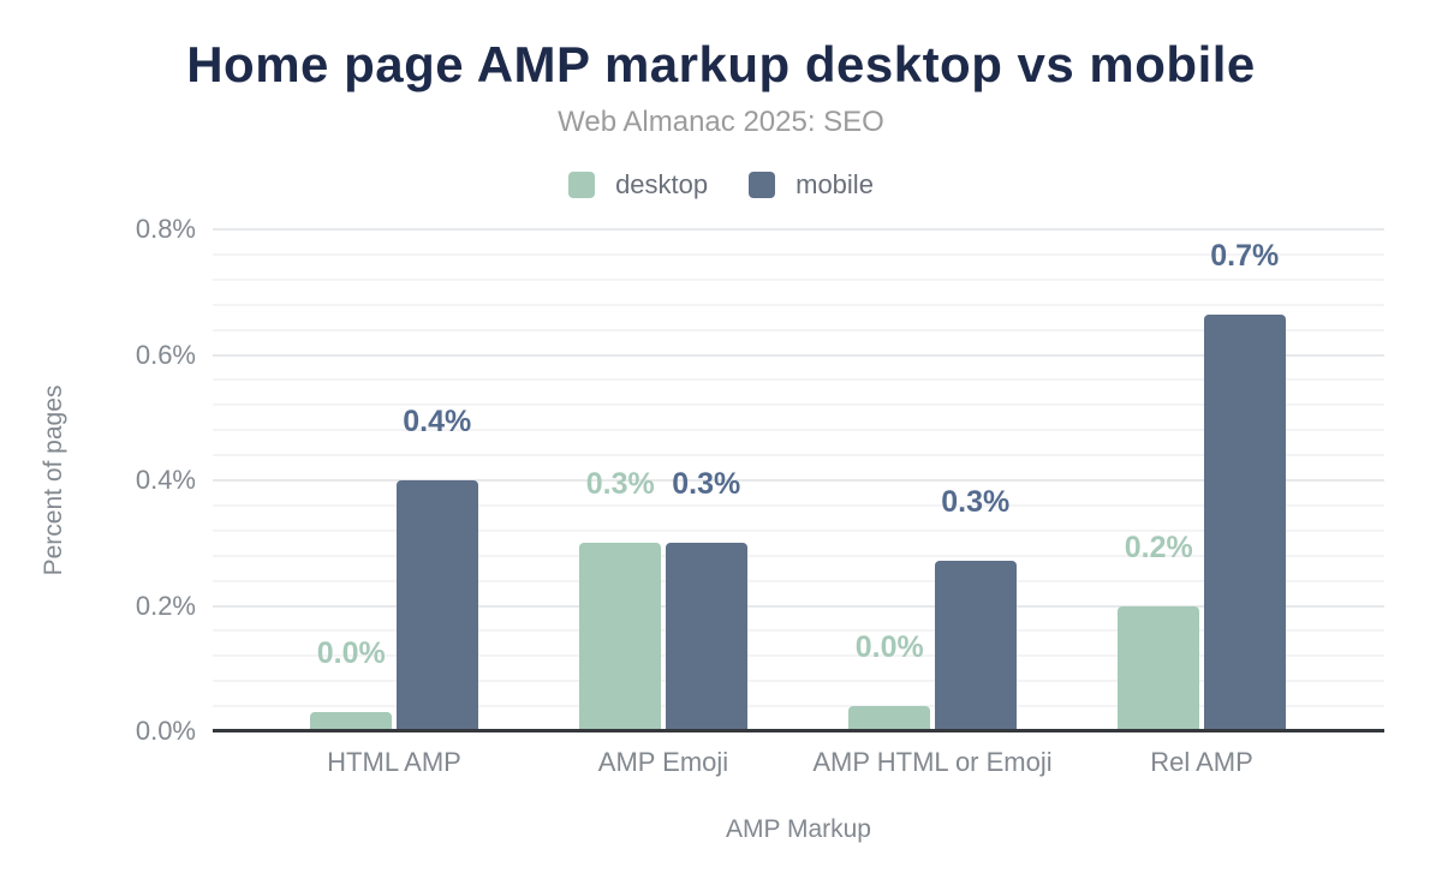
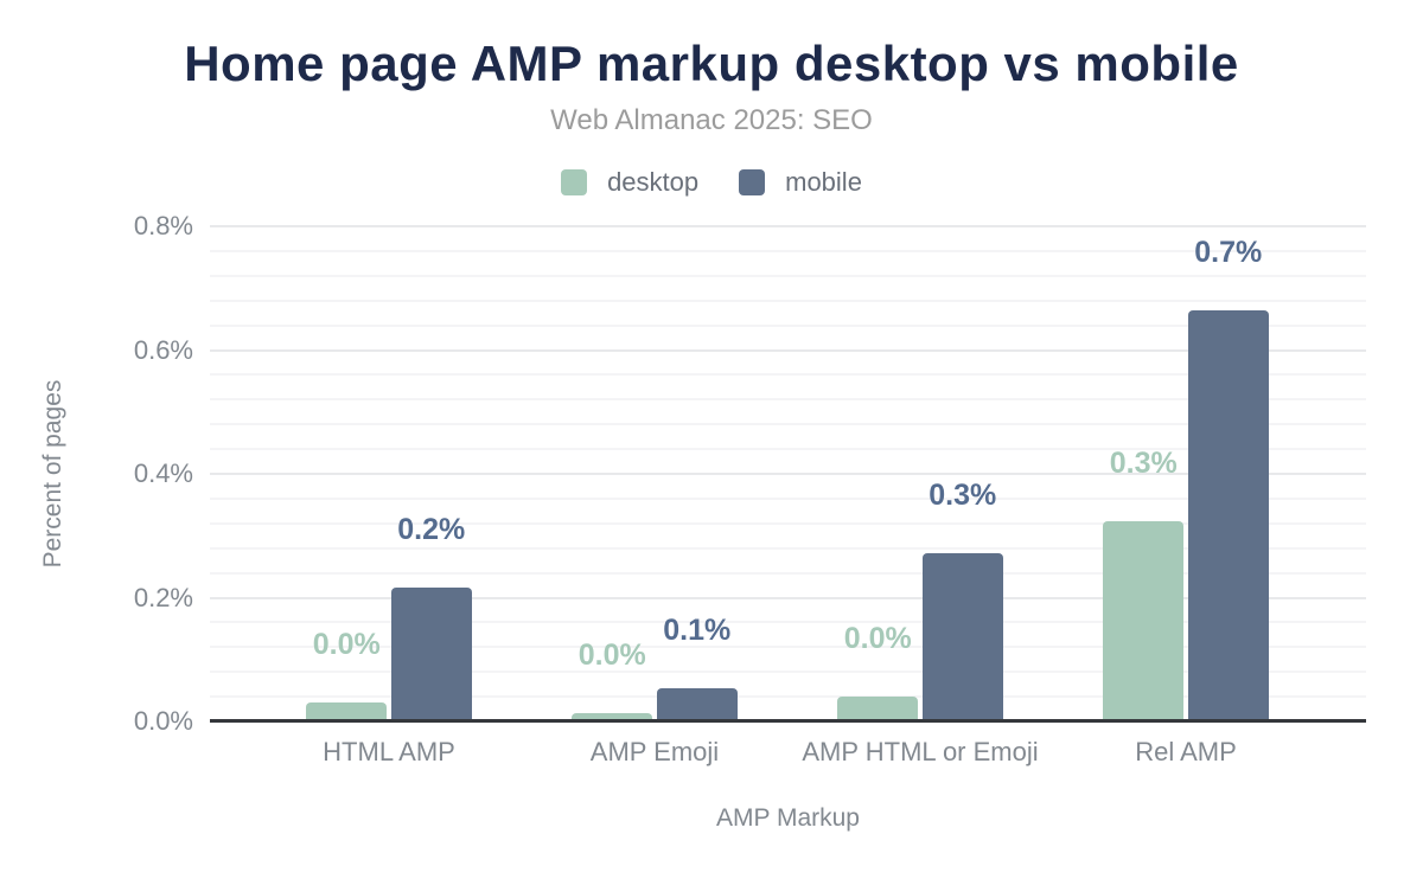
mobile/HTML AMP: 0.4% -> 0.2%
desktop/AMP Emoji: 0.3% -> 0.0%
mobile/AMP Emoji: 0.3% -> 0.1%
desktop/Rel AMP: 0.2% -> 0.3%
